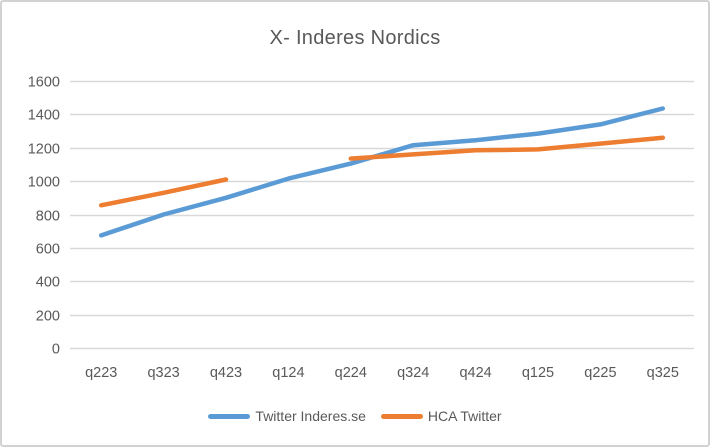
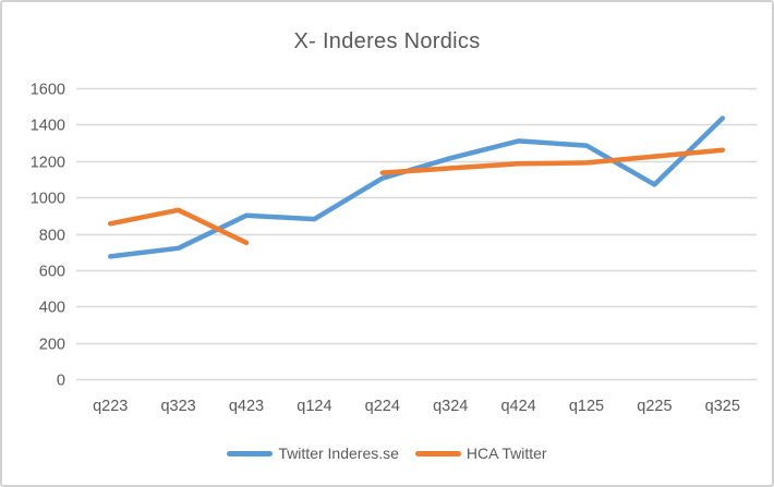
Twitter Inderes.se/q323: 800 -> 720
HCA Twitter/q423: 1010 -> 750
Twitter Inderes.se/q124: 1020 -> 880
Twitter Inderes.se/q424: 1240 -> 1310
Twitter Inderes.se/q225: 1340 -> 1070
